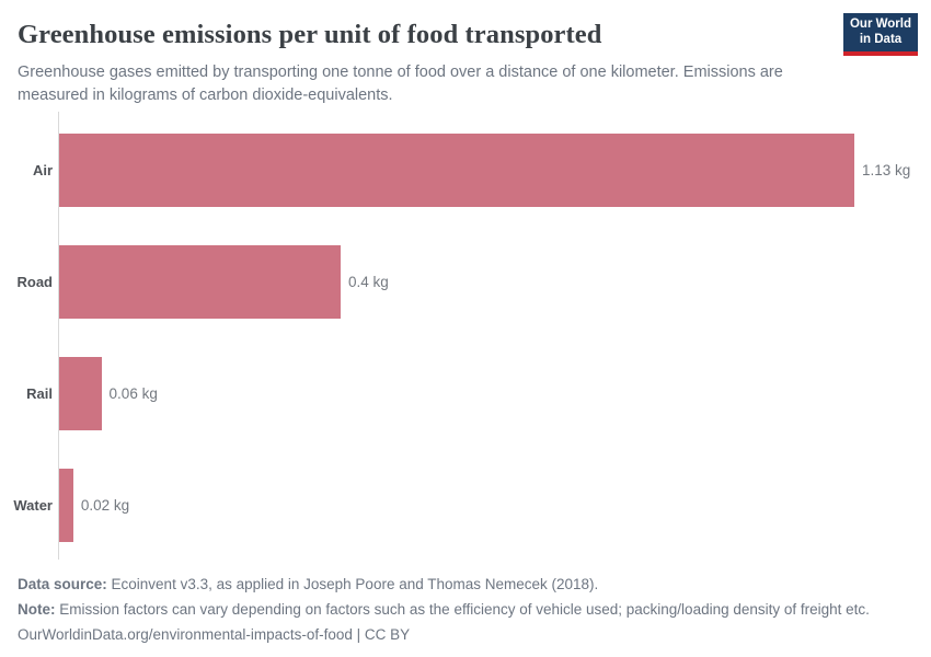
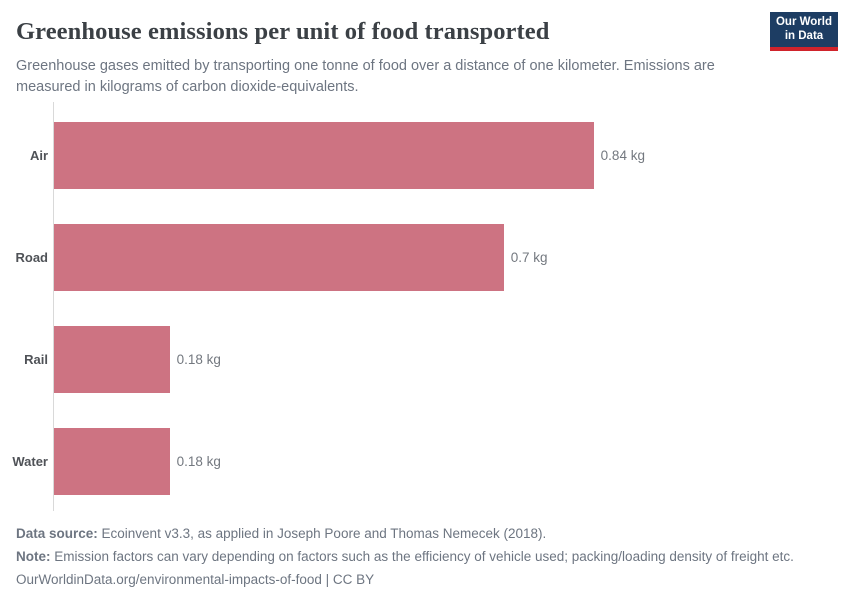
Air: 1.13 -> 0.84
Road: 0.4 -> 0.7
Rail: 0.06 -> 0.18
Water: 0.02 -> 0.18
